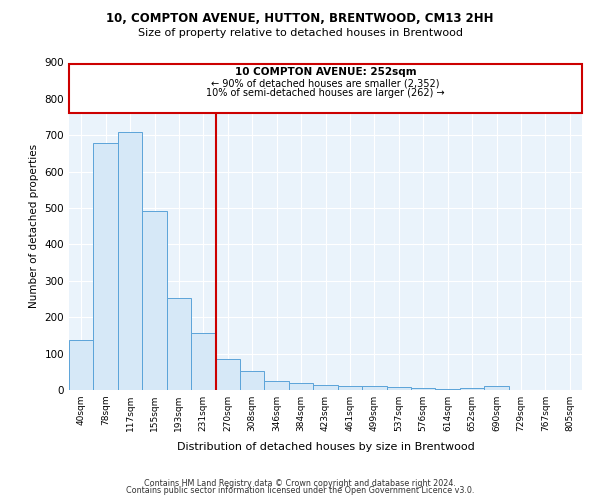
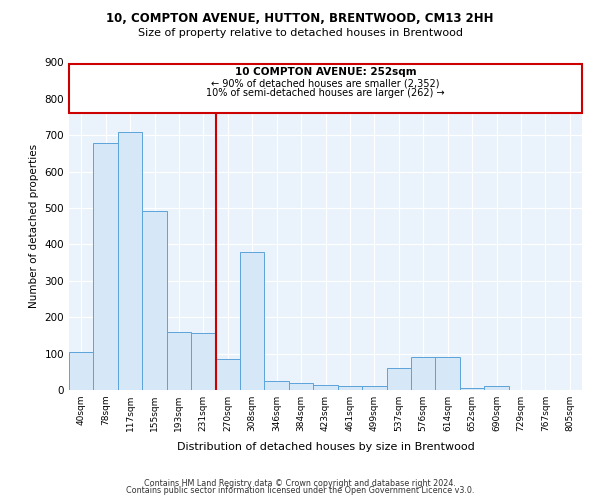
40sqm: 137 -> 105
193sqm: 252 -> 160
308sqm: 52 -> 380
537sqm: 8 -> 60
576sqm: 5 -> 90
614sqm: 4 -> 90
